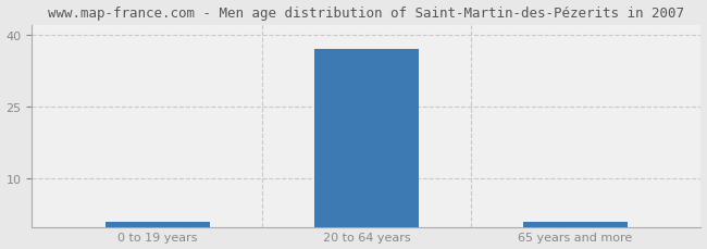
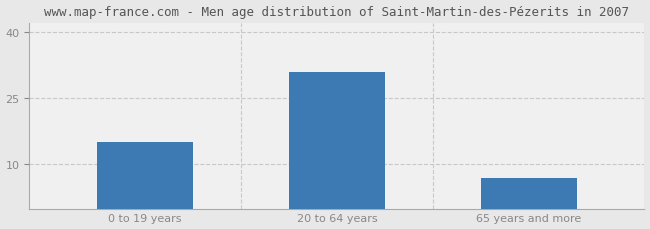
0 to 19 years: 1 -> 15
20 to 64 years: 37 -> 31
65 years and more: 1 -> 7
